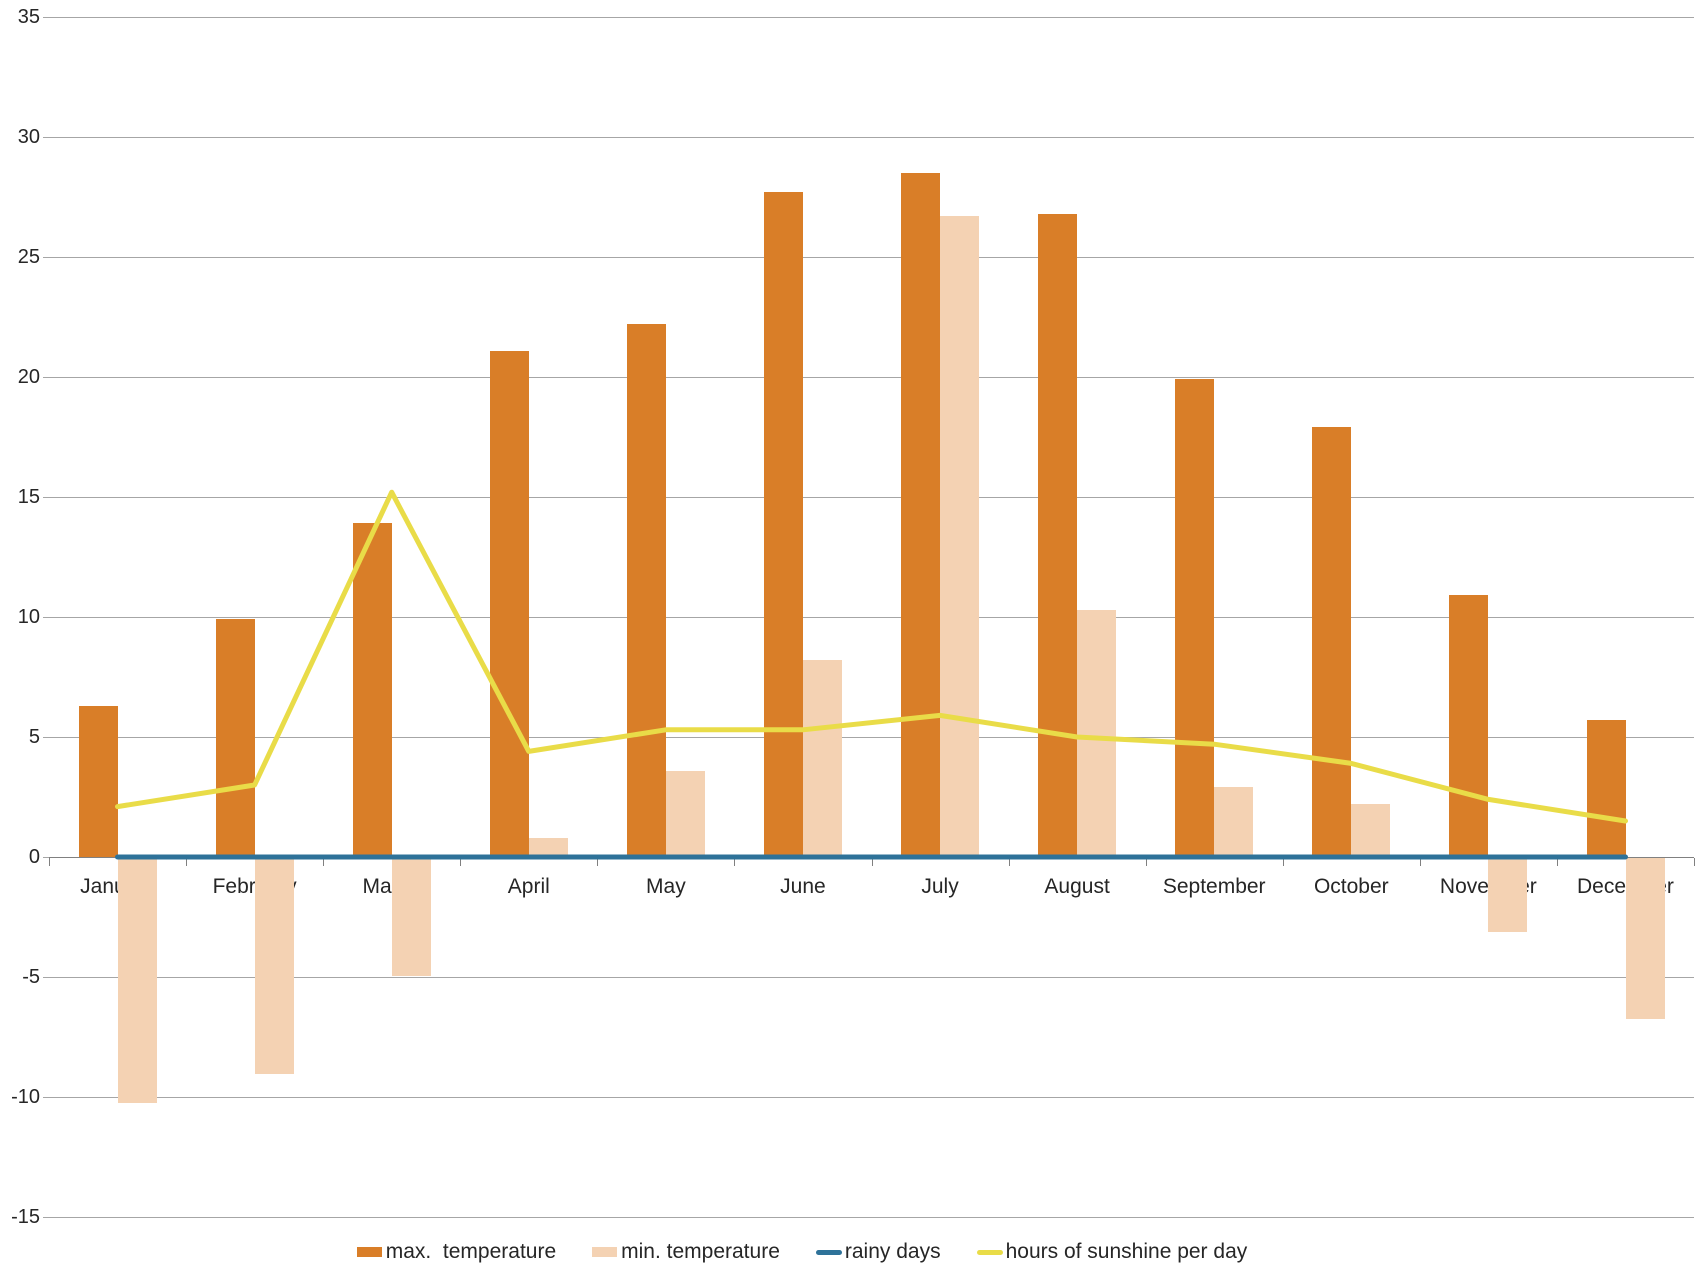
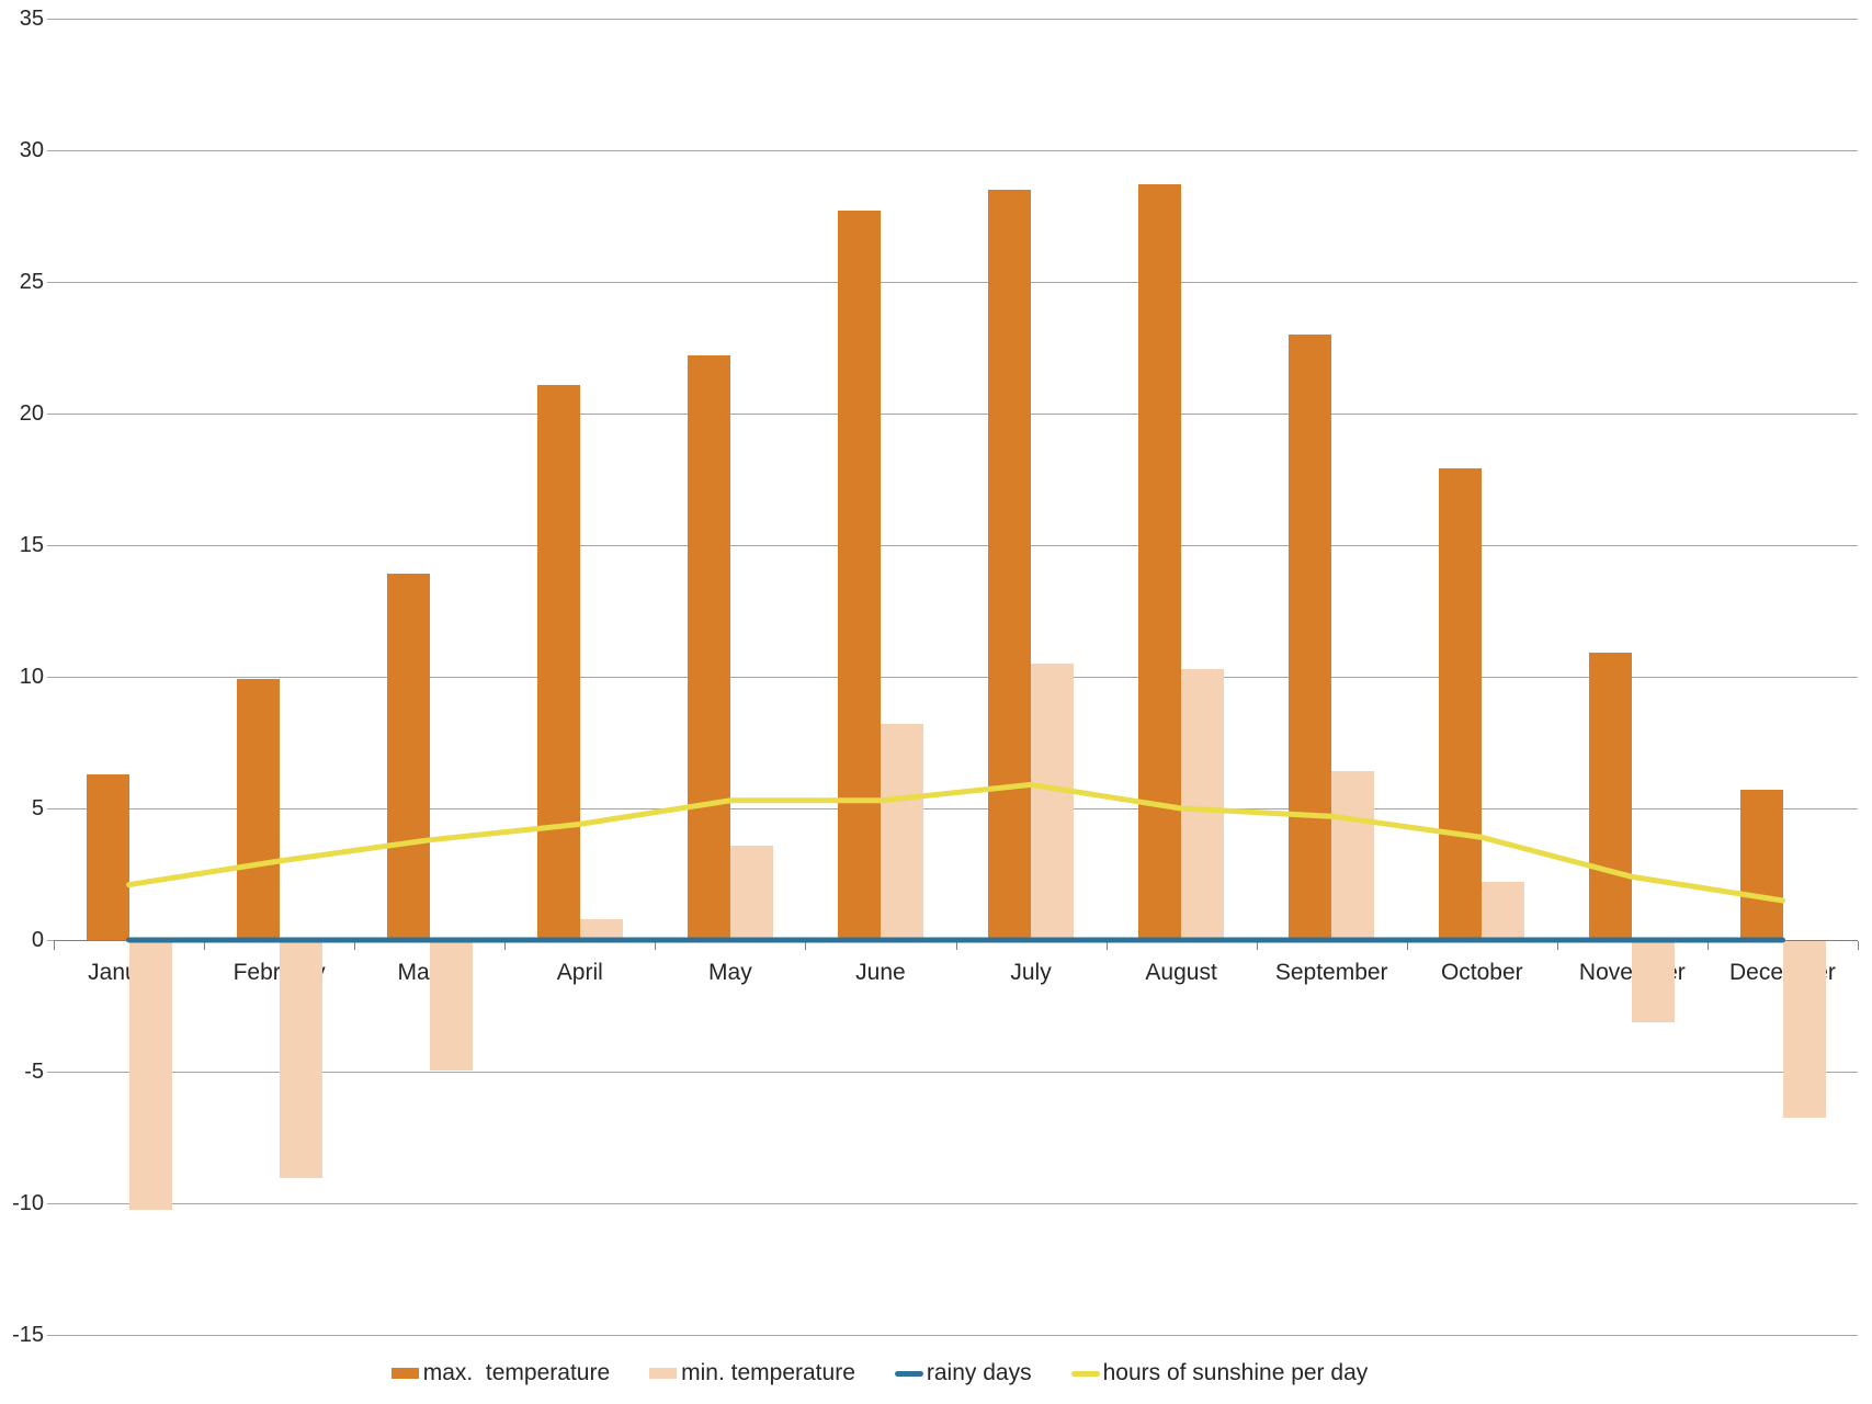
hours of sunshine per day/March: 15.2 -> 3.8
min. temperature/July: 26.7 -> 10.5
max. temperature/August: 26.8 -> 28.7
max. temperature/September: 19.9 -> 23.0
min. temperature/September: 2.9 -> 6.4
